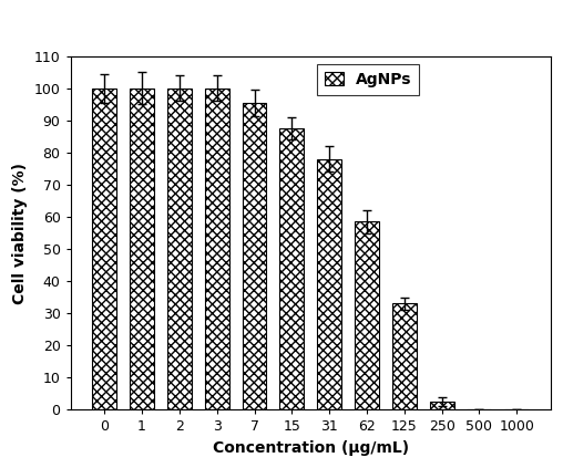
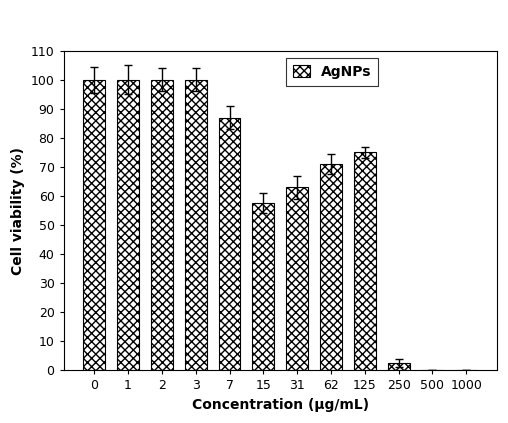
7: 95.5 -> 87.0
15: 87.5 -> 57.5
31: 78.0 -> 63.0
62: 58.5 -> 71.0
125: 33.0 -> 75.0
